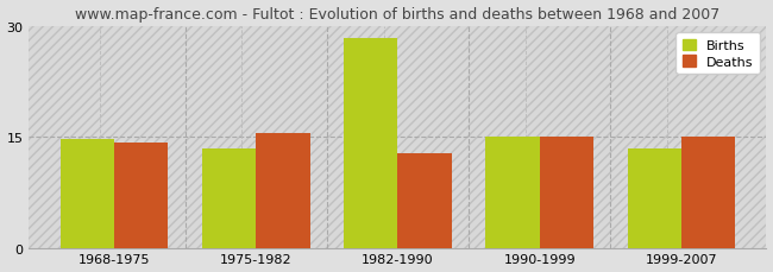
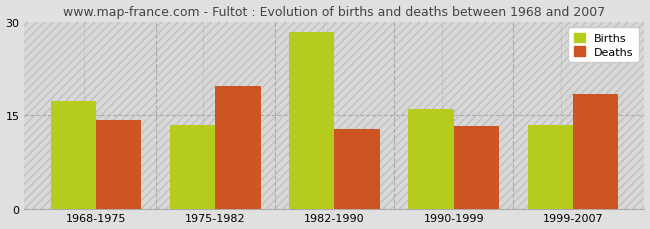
Births/1968-1975: 14.7 -> 17.2
Deaths/1975-1982: 15.5 -> 19.6
Births/1990-1999: 15.0 -> 16.0
Deaths/1990-1999: 15.0 -> 13.2
Deaths/1999-2007: 15.0 -> 18.4
